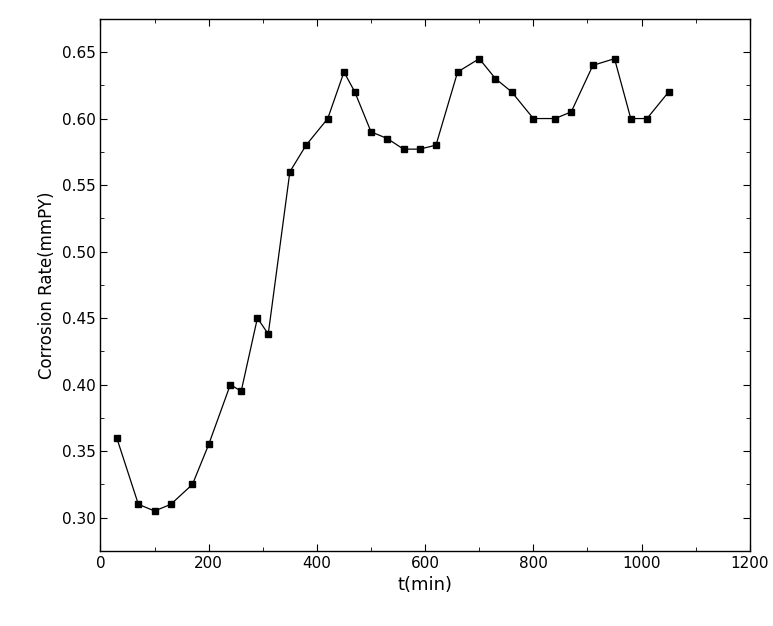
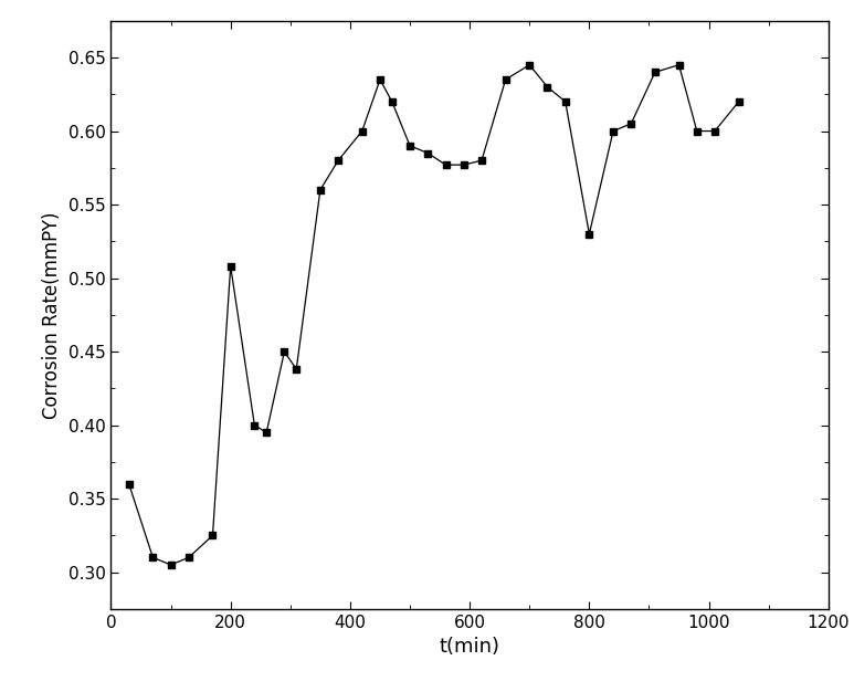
200: 0.355 -> 0.508
800: 0.600 -> 0.530
